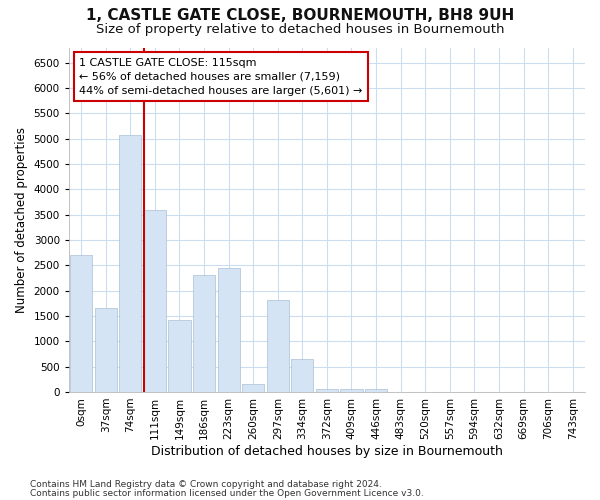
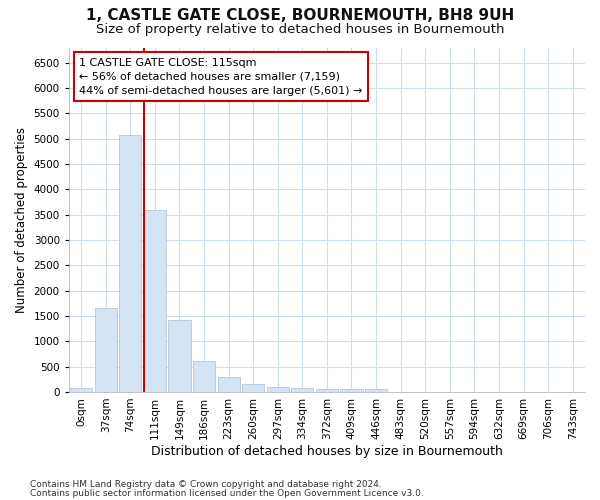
0sqm: 2700 -> 80
186sqm: 2300 -> 620
223sqm: 2440 -> 300
297sqm: 1820 -> 100
334sqm: 660 -> 80
